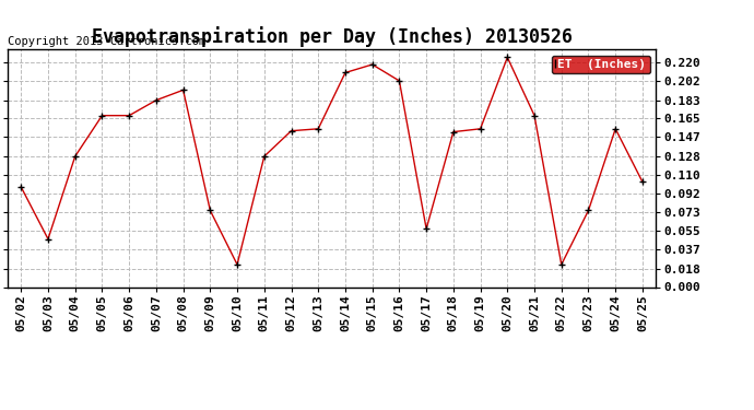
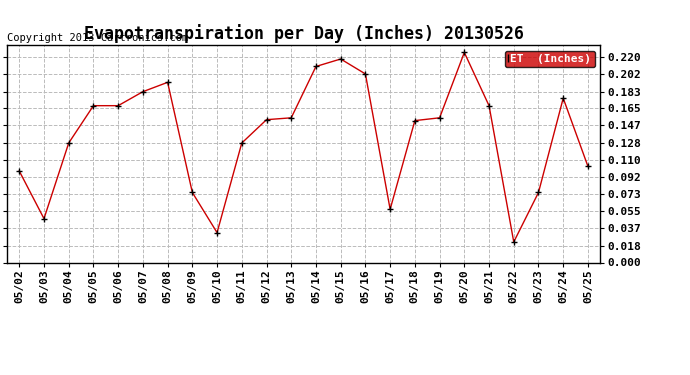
05/10: 0.022 -> 0.032
05/24: 0.155 -> 0.176
